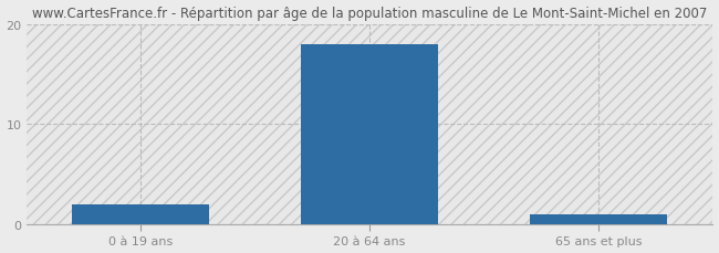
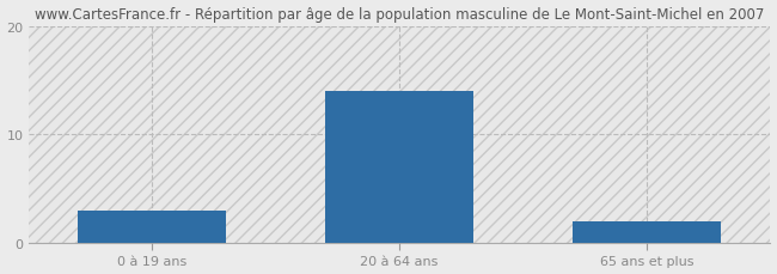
0 à 19 ans: 2 -> 3
20 à 64 ans: 18 -> 14
65 ans et plus: 1 -> 2
